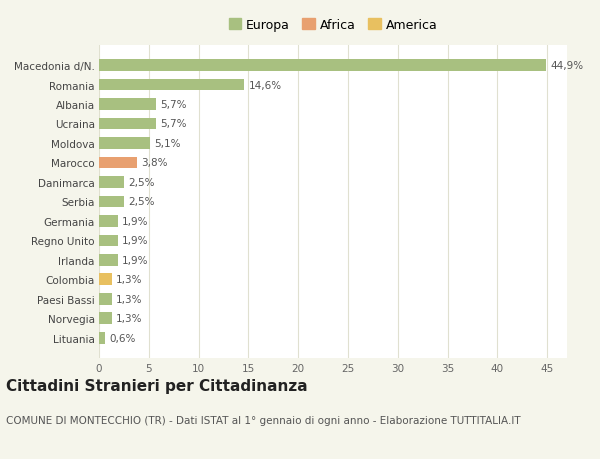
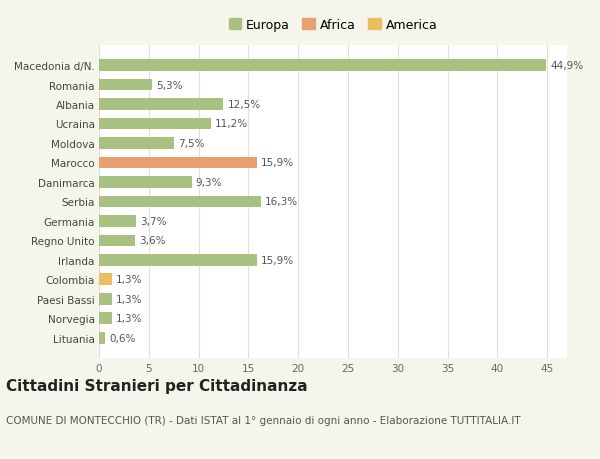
Romania: 14,6% -> 5,3%
Albania: 5,7% -> 12,5%
Ucraina: 5,7% -> 11,2%
Moldova: 5,1% -> 7,5%
Marocco: 3,8% -> 15,9%
Danimarca: 2,5% -> 9,3%
Serbia: 2,5% -> 16,3%
Germania: 1,9% -> 3,7%
Regno Unito: 1,9% -> 3,6%
Irlanda: 1,9% -> 15,9%
